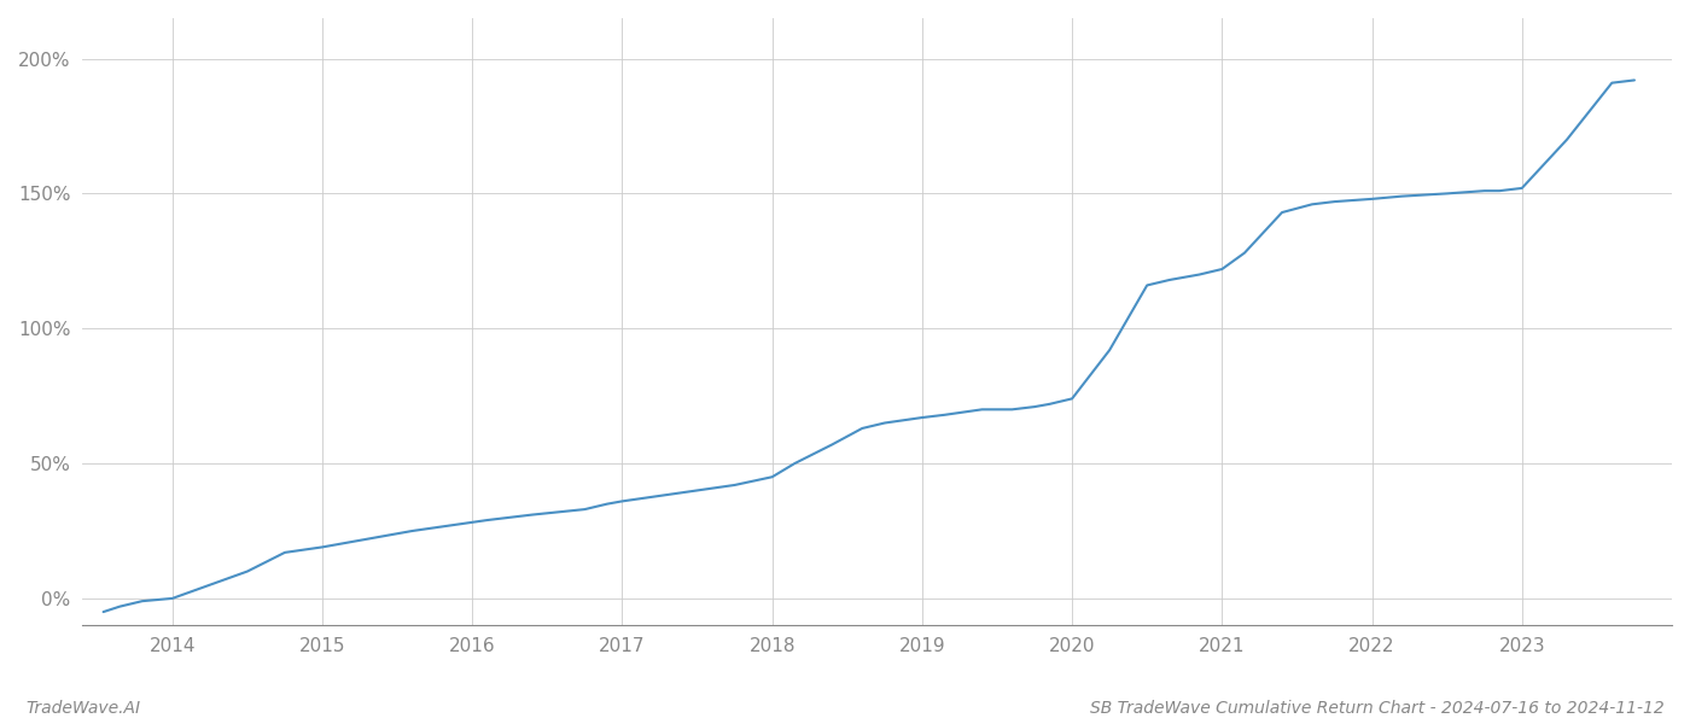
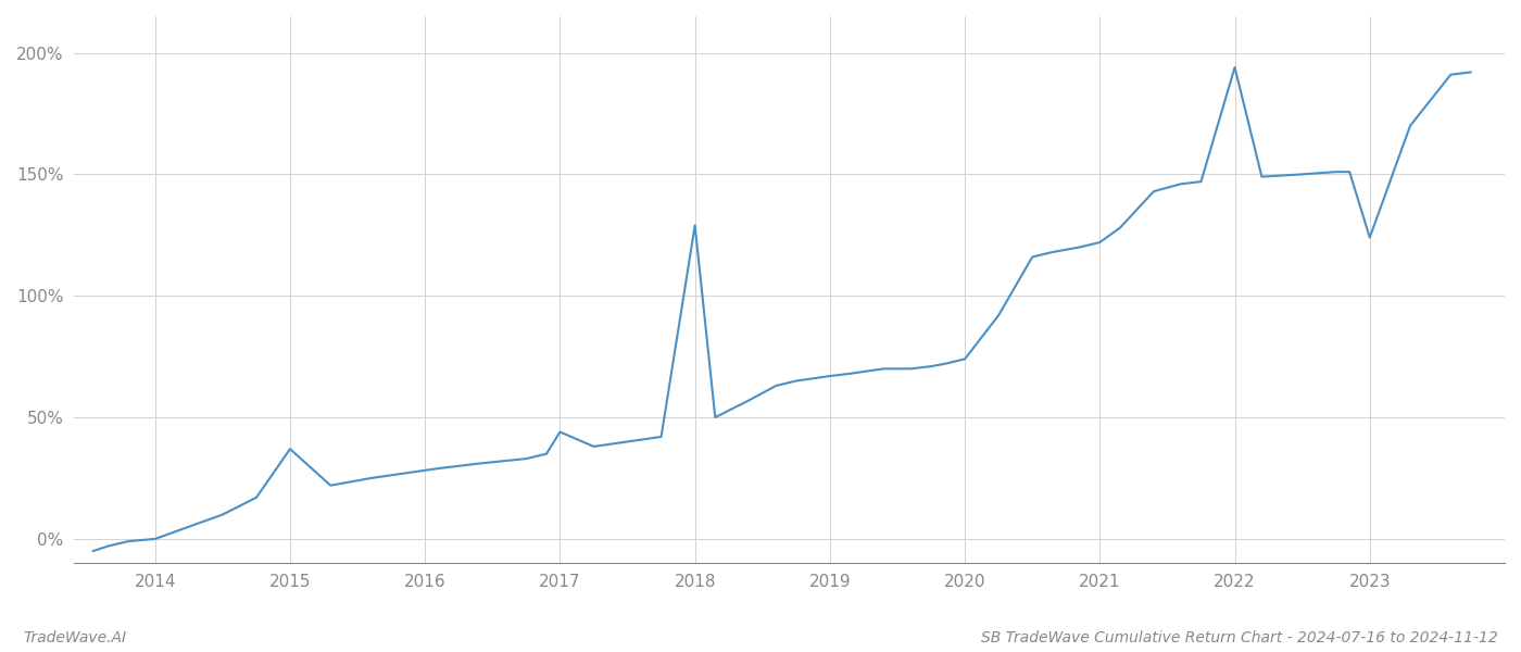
2015: 19% -> 37%
2017: 36% -> 44%
2018: 45% -> 129%
2022: 148% -> 194%
2023: 152% -> 124%
